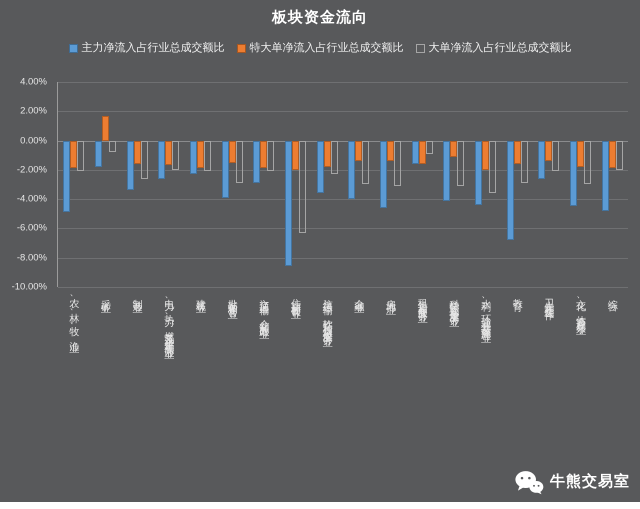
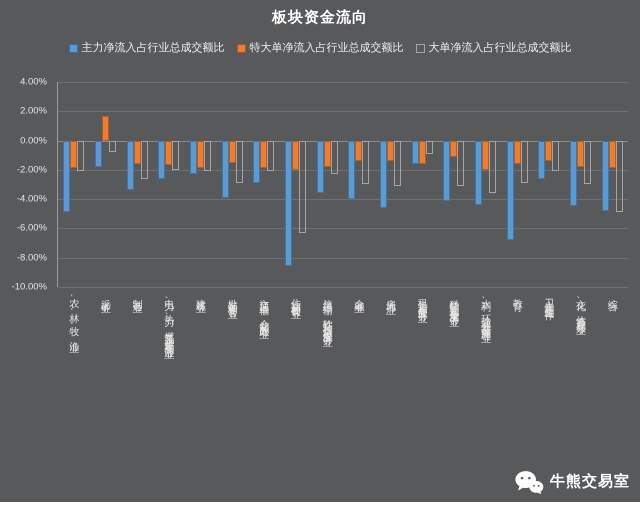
大单净流入占行业总成交额比/综合: -2.0% -> -4.9%
